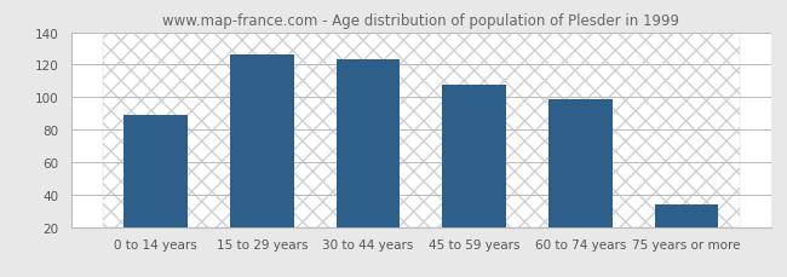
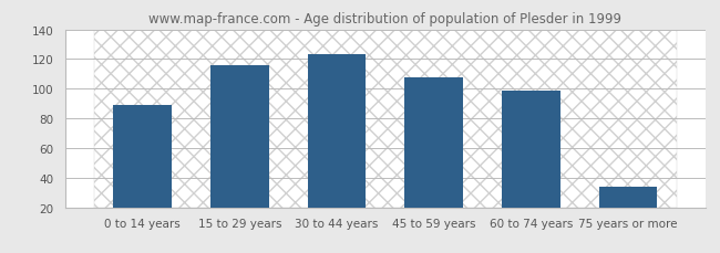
15 to 29 years: 126 -> 116
